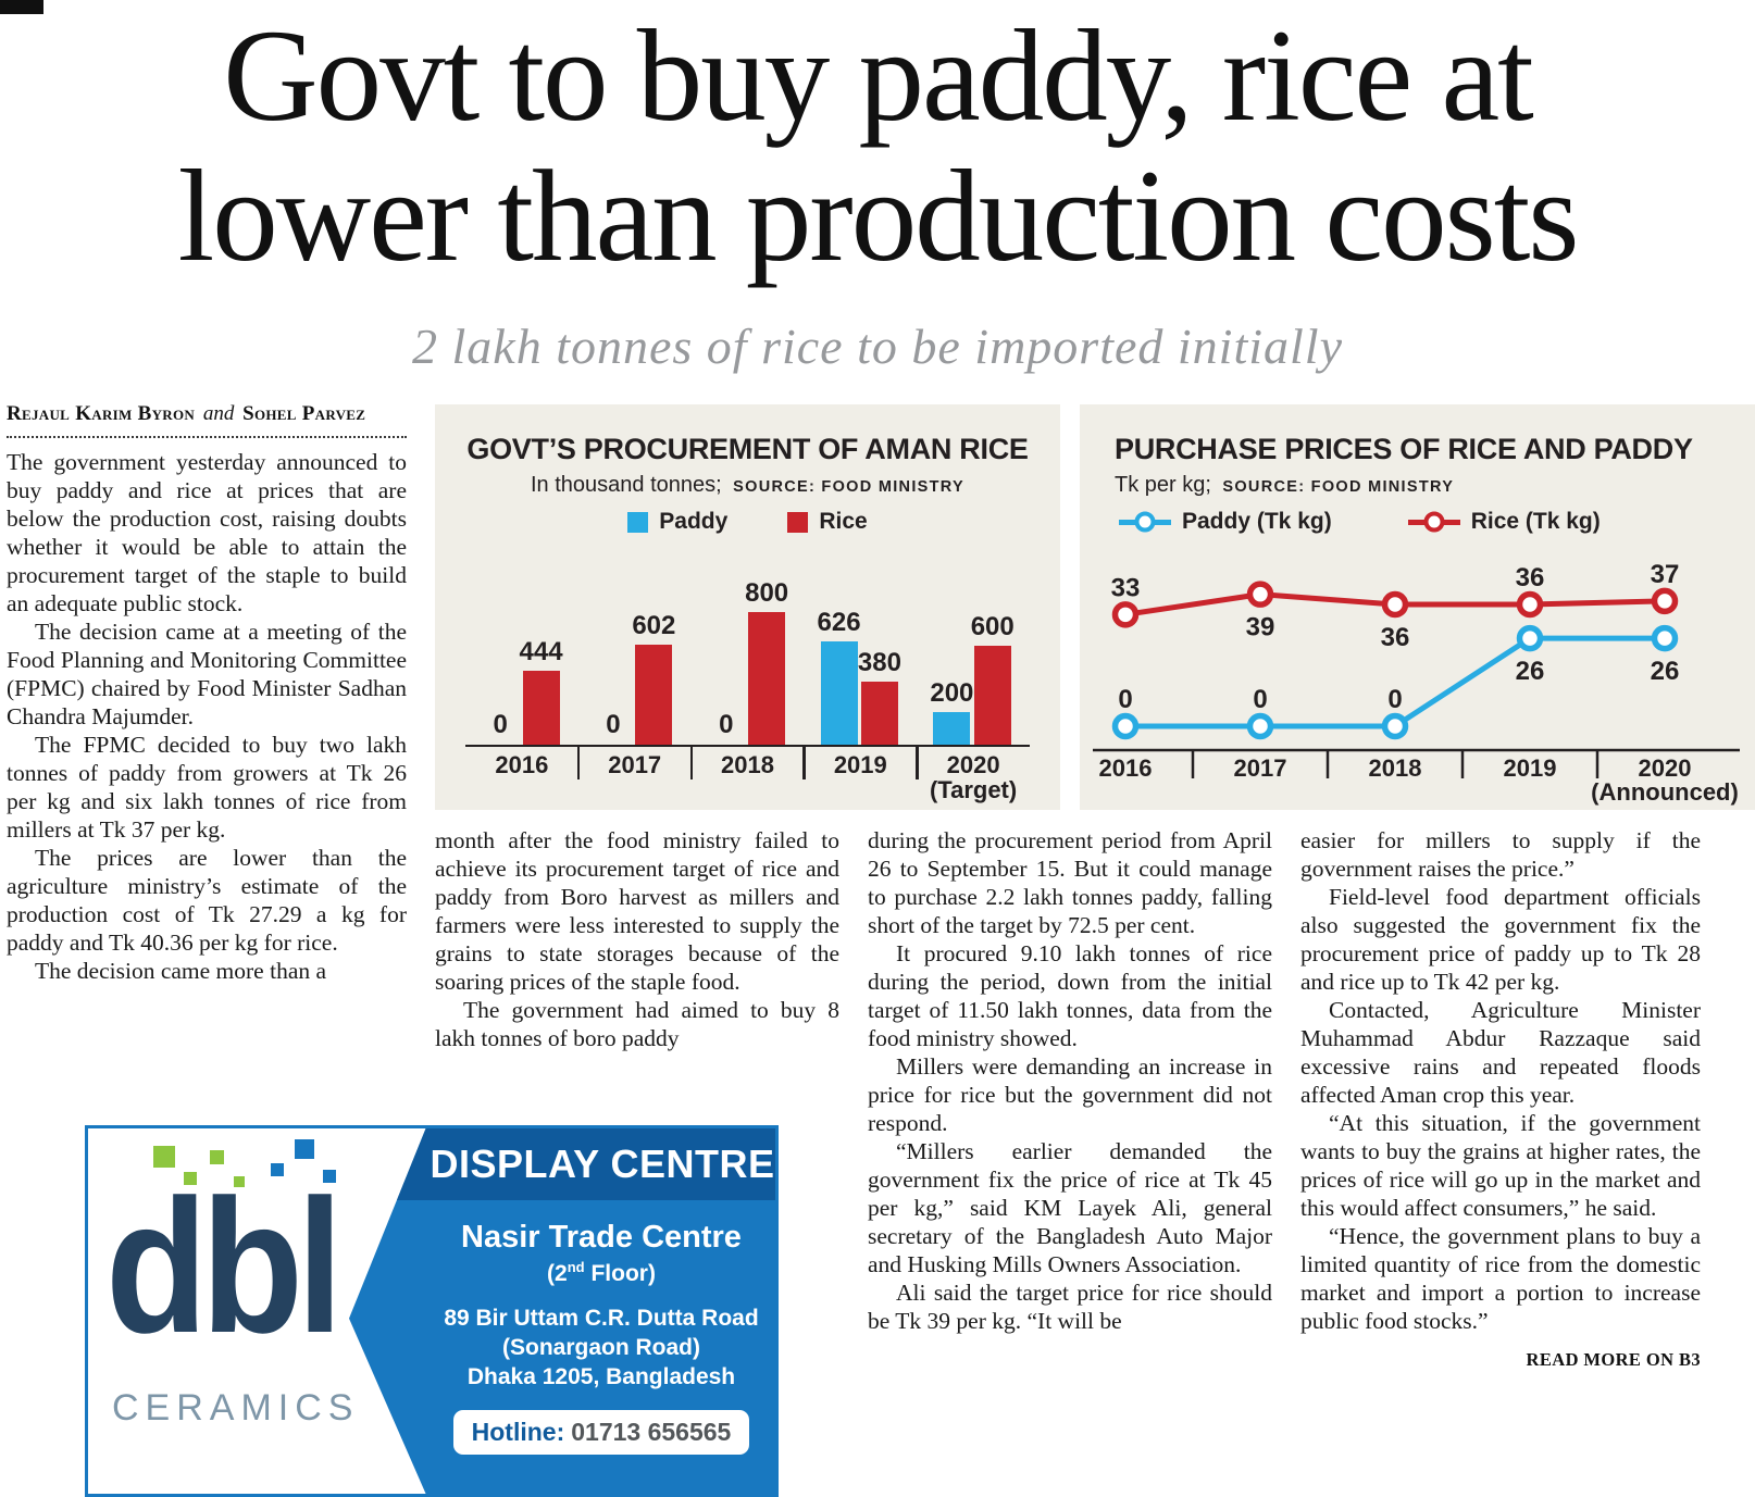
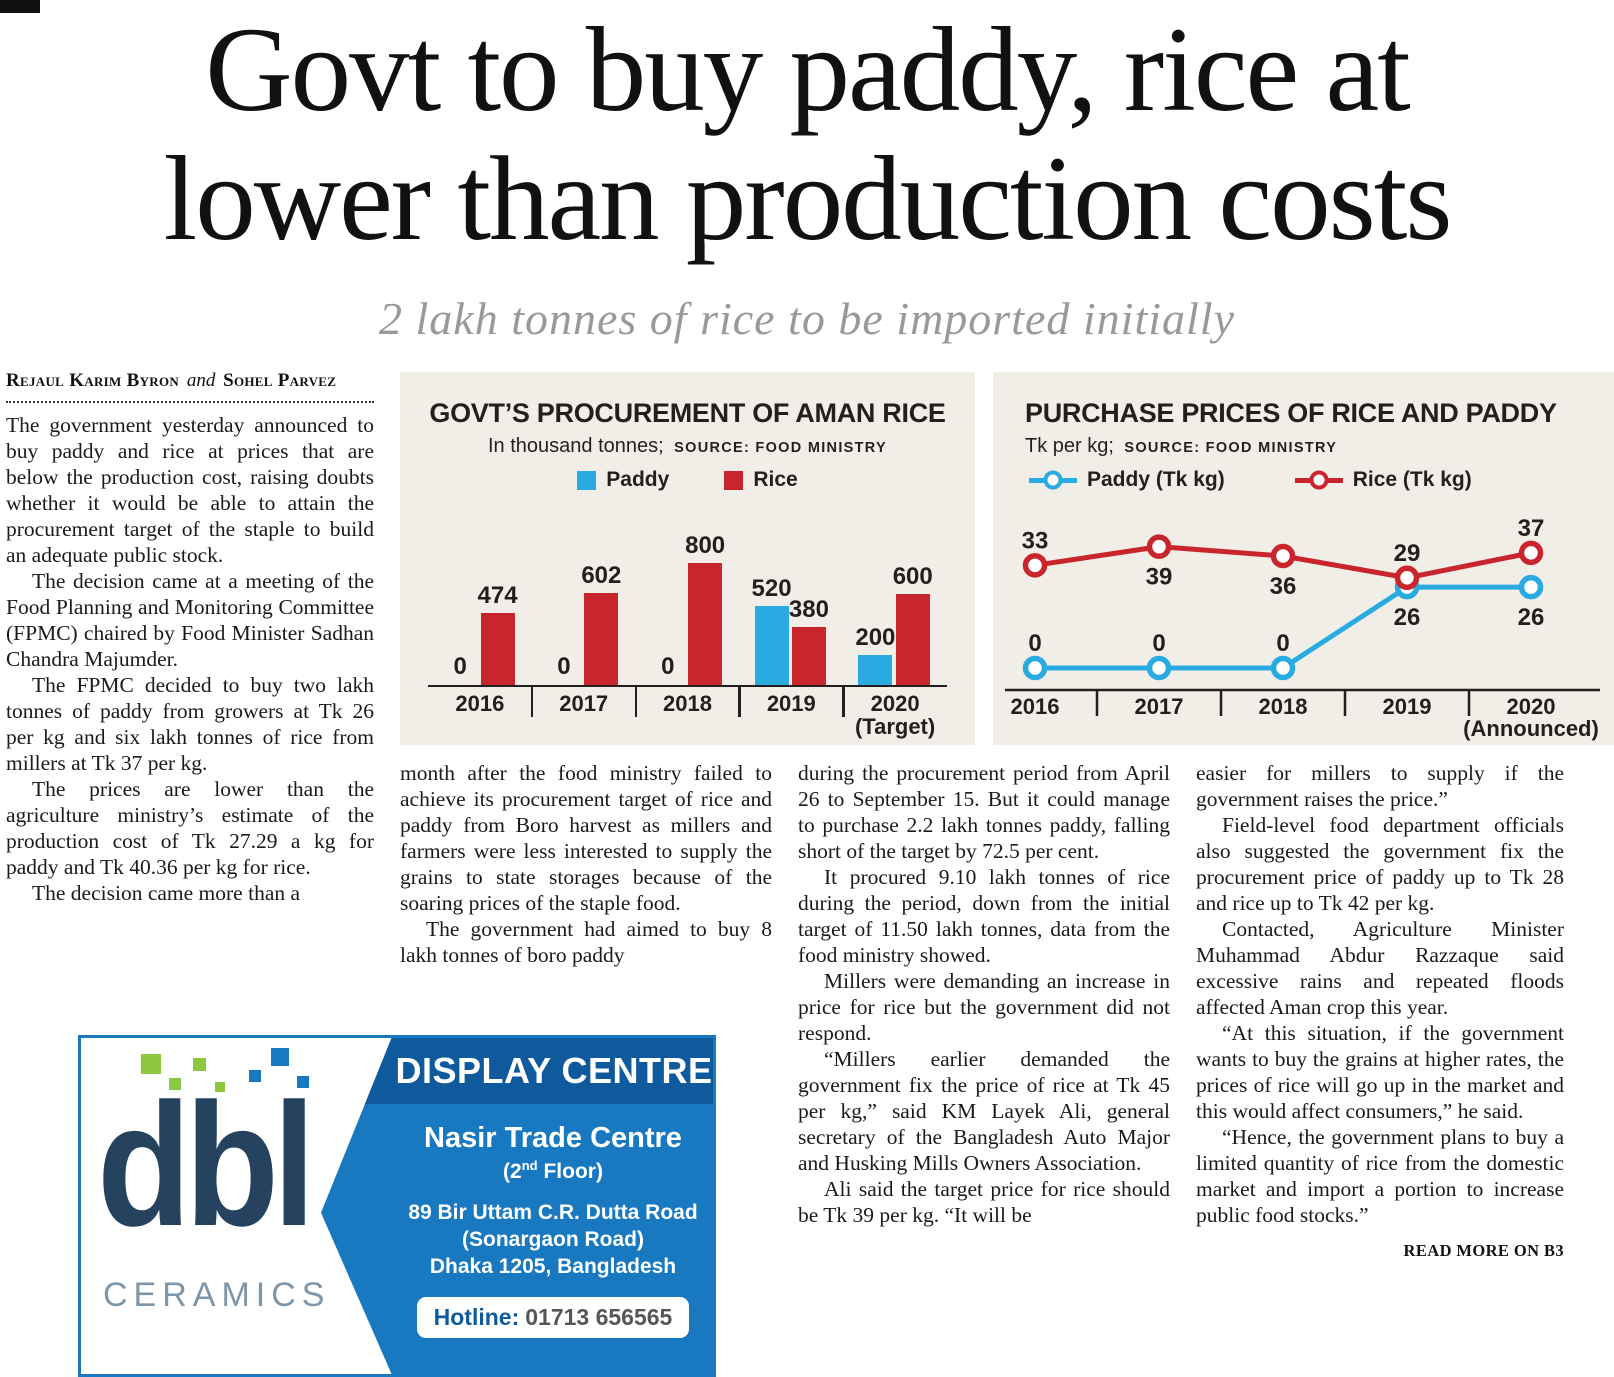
GOVT’S PROCUREMENT OF AMAN RICE/Rice/2016: 444 -> 474
GOVT’S PROCUREMENT OF AMAN RICE/Paddy/2019: 626 -> 520
PURCHASE PRICES OF RICE AND PADDY/Rice (Tk kg)/2019: 36 -> 29
